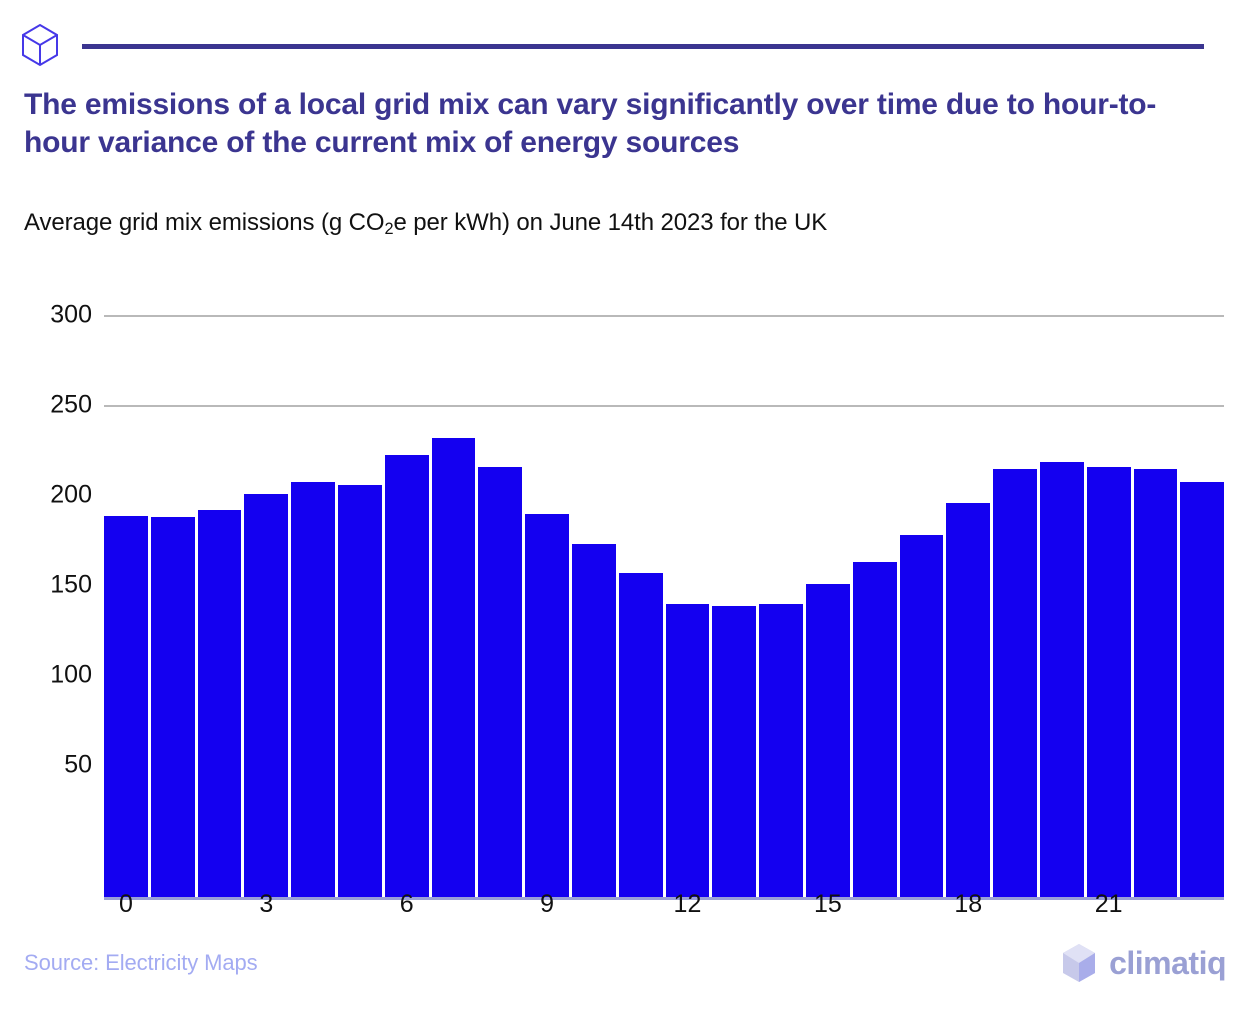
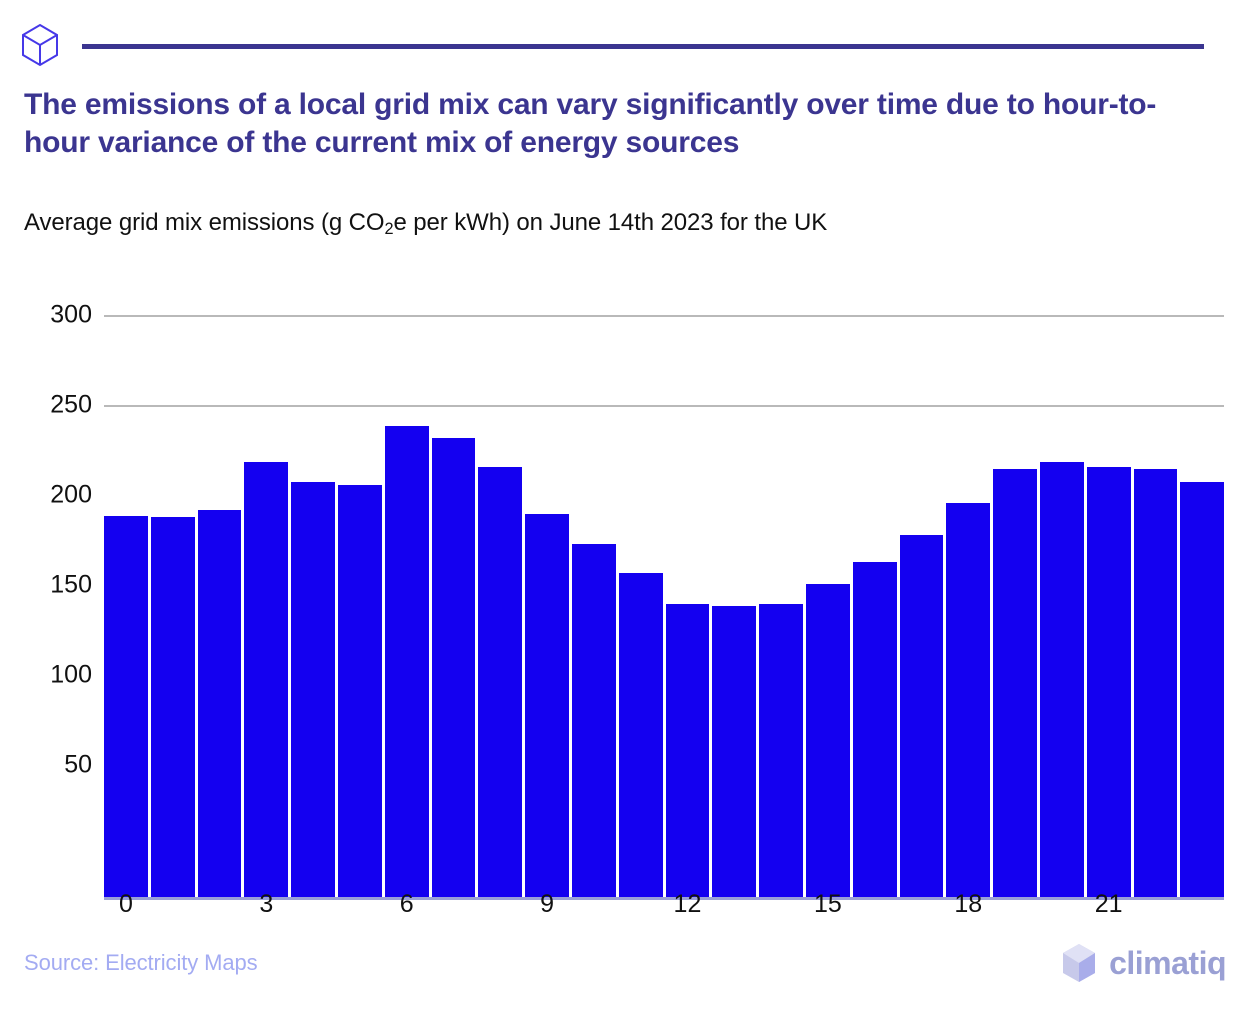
3: 224 -> 242
6: 246 -> 262
